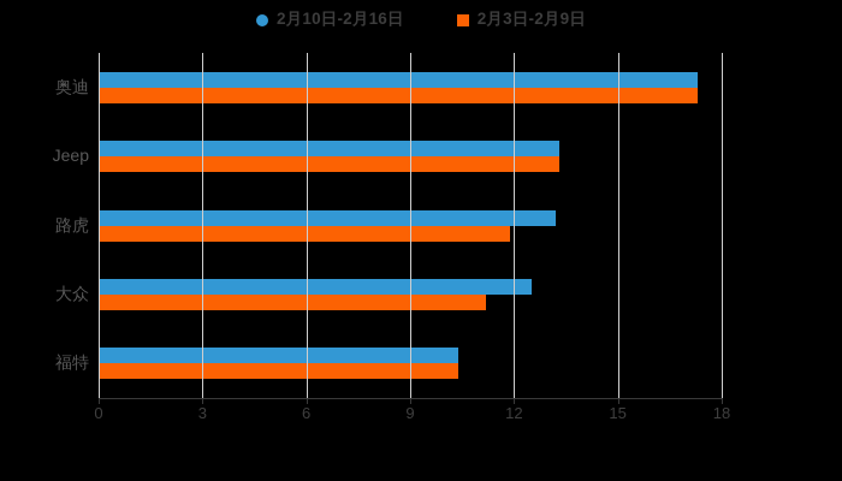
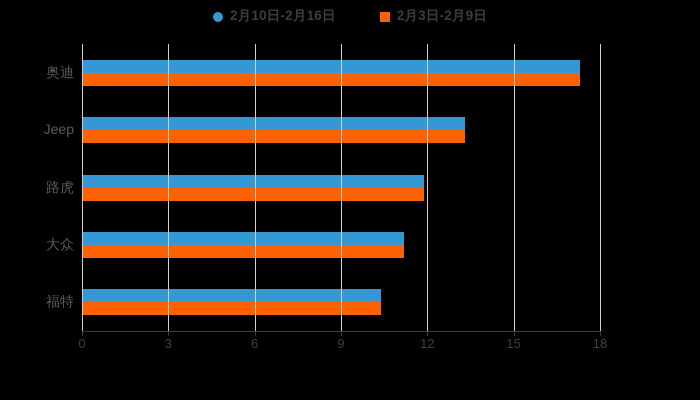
2月10日-2月16日/路虎: 13.2 -> 11.9
2月10日-2月16日/大众: 12.5 -> 11.2
